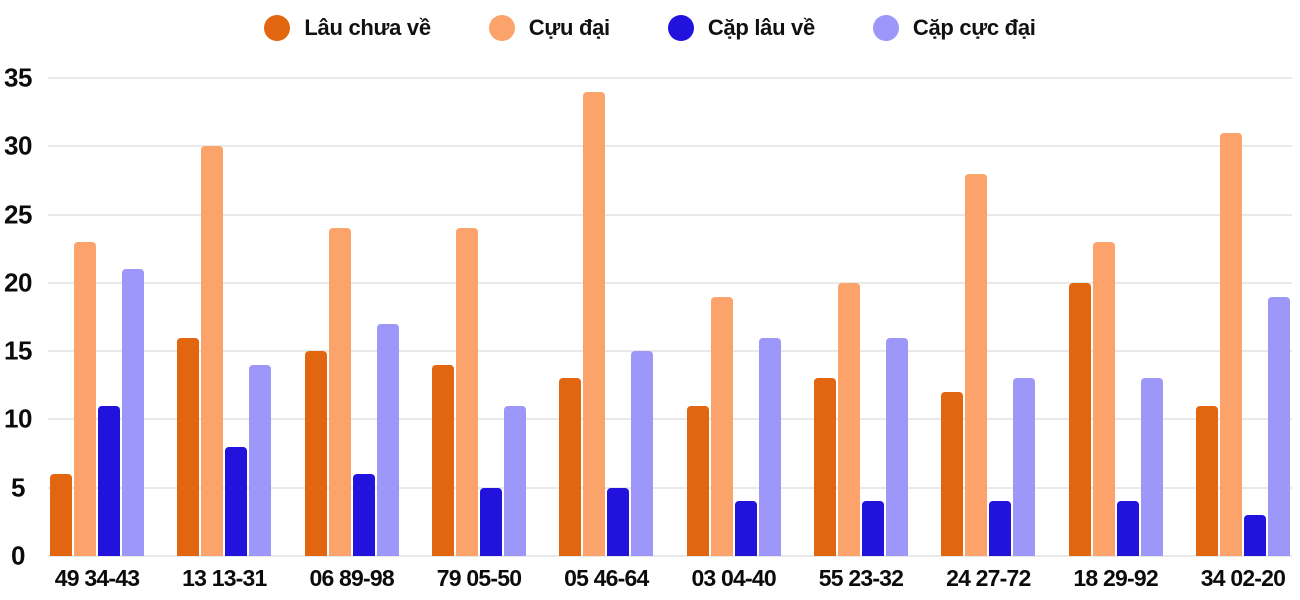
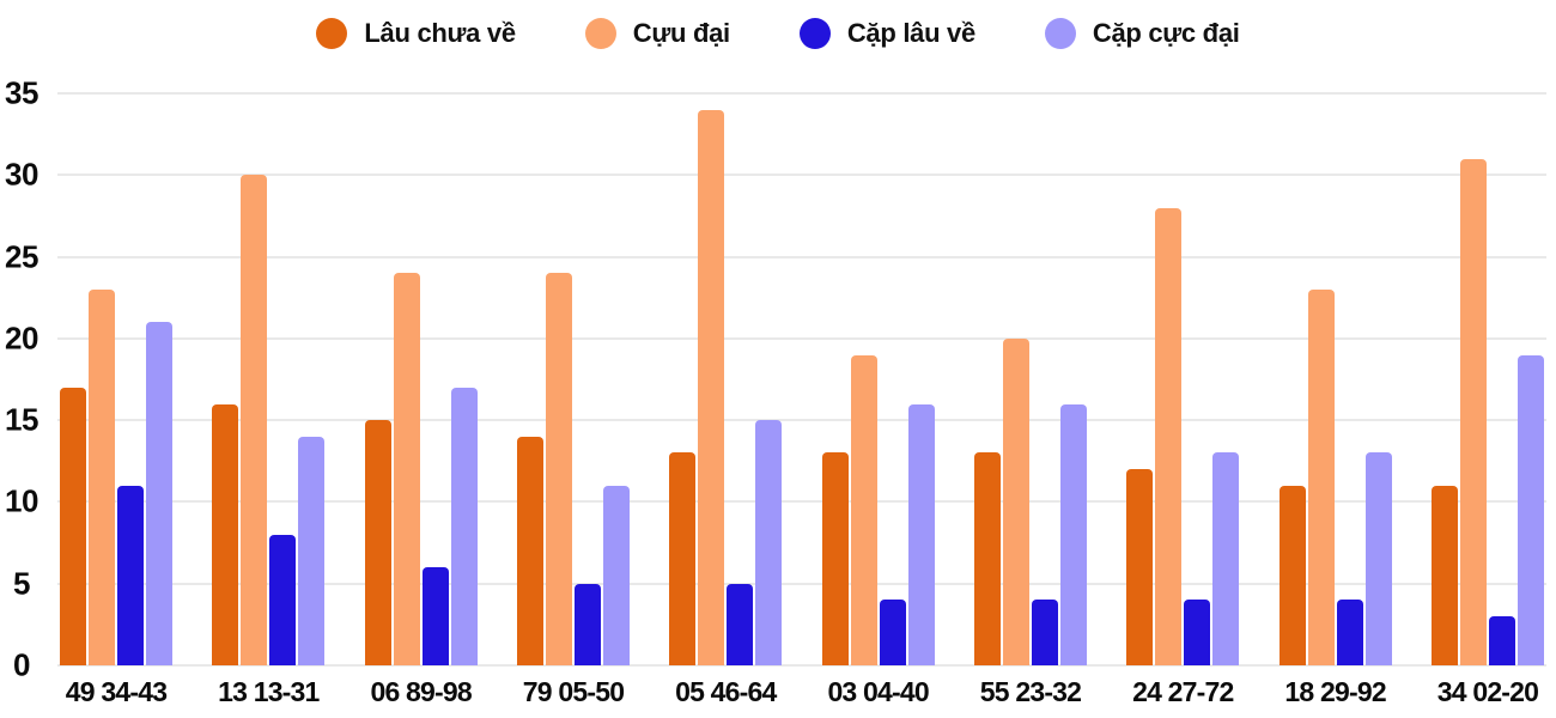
Lâu chưa về/49 34-43: 6 -> 17
Lâu chưa về/03 04-40: 11 -> 13
Lâu chưa về/18 29-92: 20 -> 11
